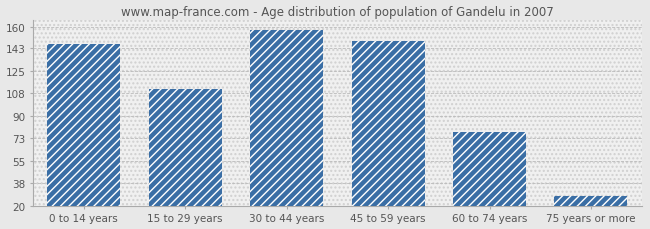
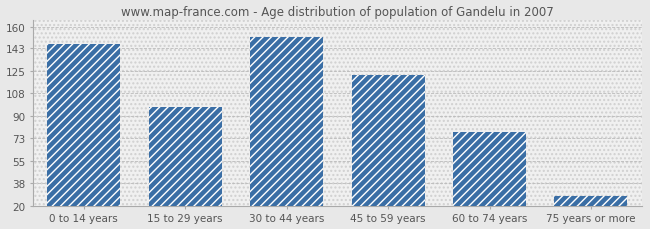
15 to 29 years: 111 -> 97
30 to 44 years: 157 -> 152
45 to 59 years: 149 -> 122
